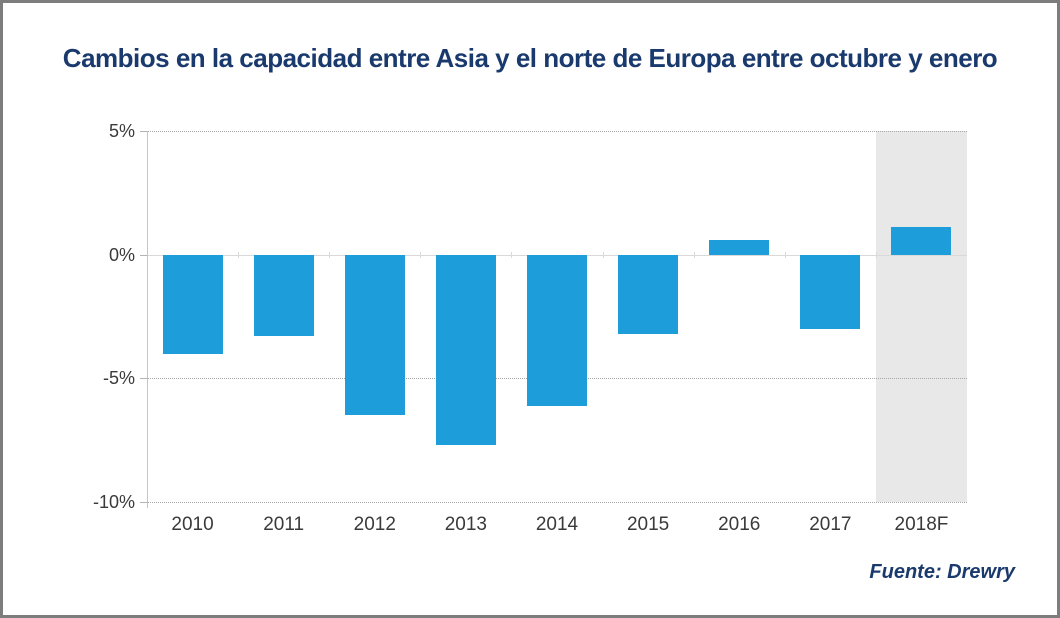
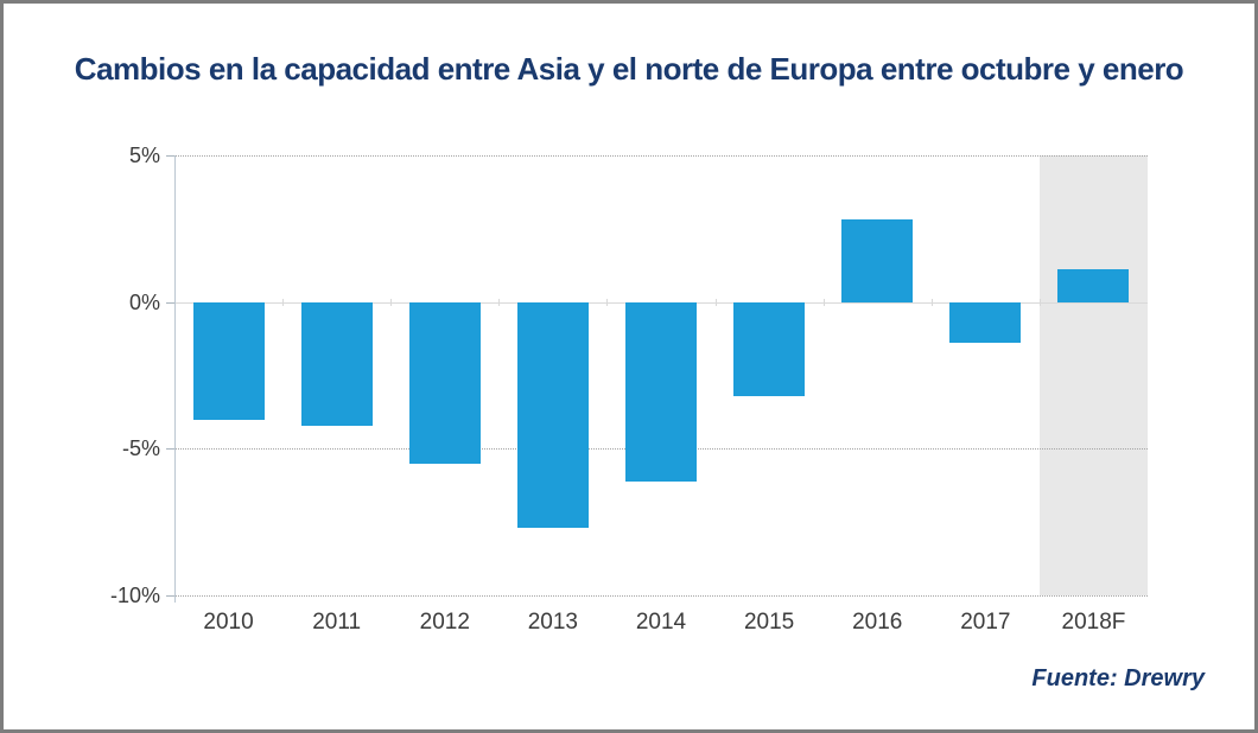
2011: -3.3% -> -4.2%
2012: -6.5% -> -5.5%
2016: 0.6% -> 2.8%
2017: -3.0% -> -1.4%
